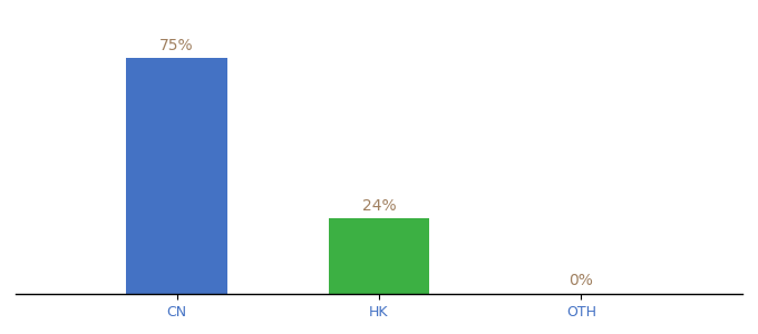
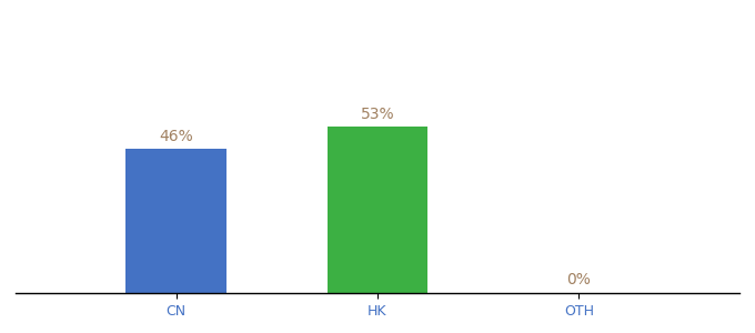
CN: 75% -> 46%
HK: 24% -> 53%
